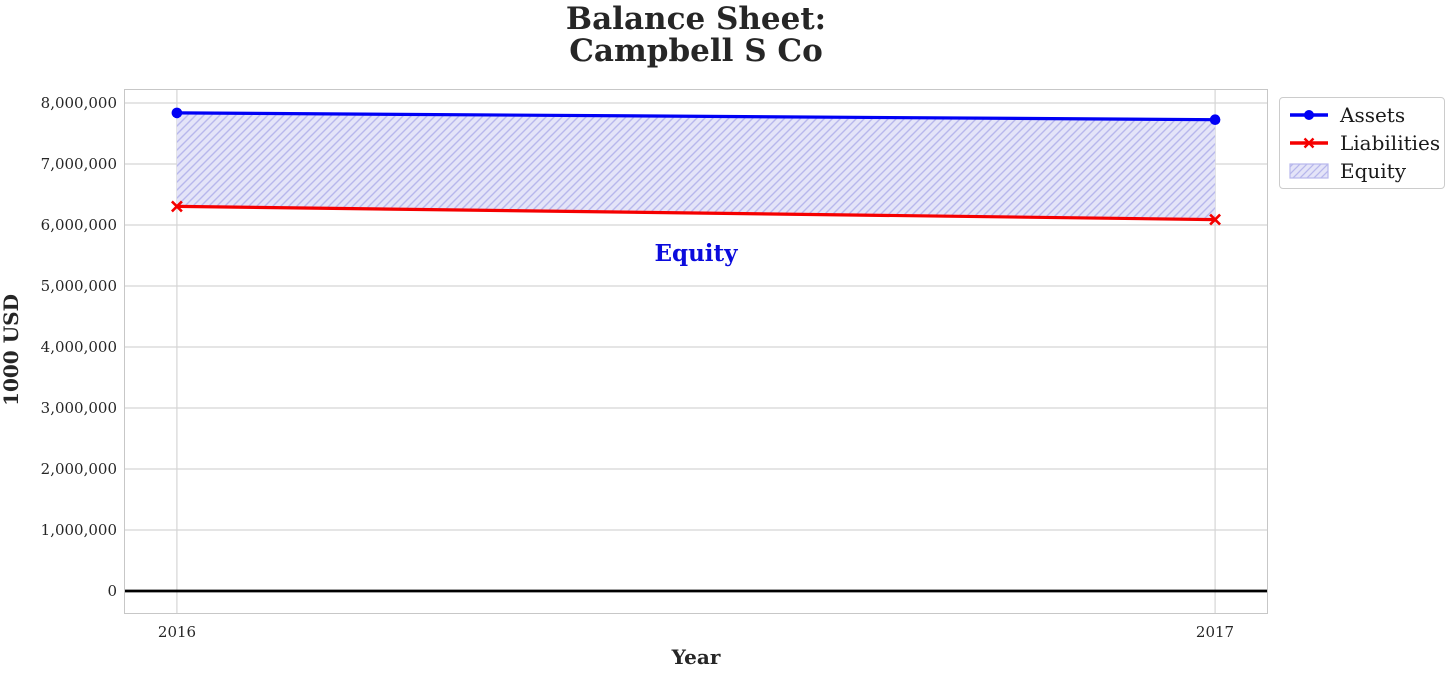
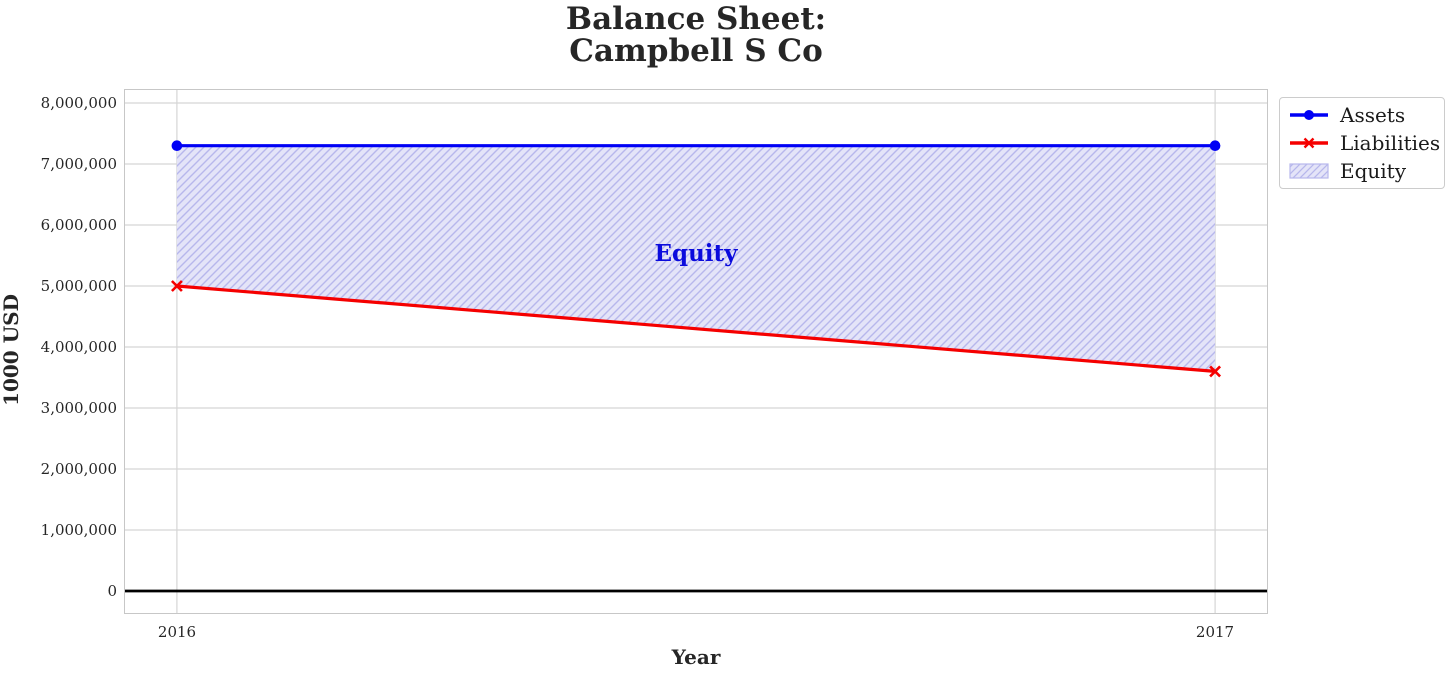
Assets/2016: 7800000 -> 7300000
Liabilities/2016: 6300000 -> 5000000
Assets/2017: 7700000 -> 7300000
Liabilities/2017: 6100000 -> 3600000
